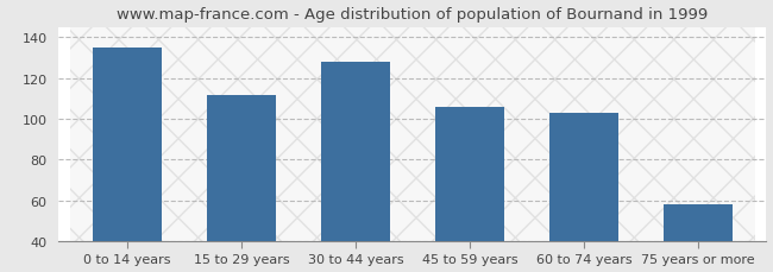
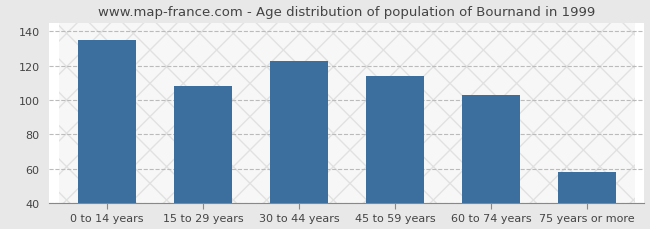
15 to 29 years: 112 -> 108
30 to 44 years: 128 -> 123
45 to 59 years: 106 -> 114
